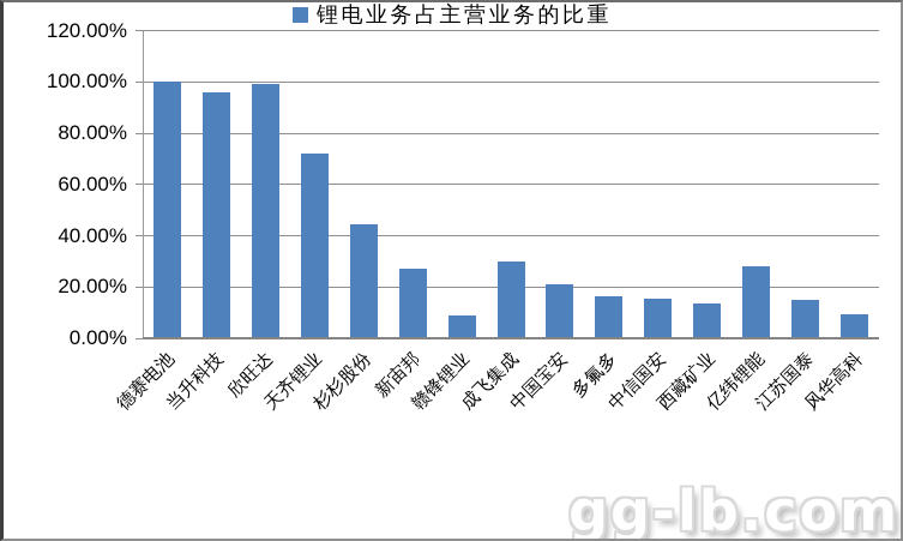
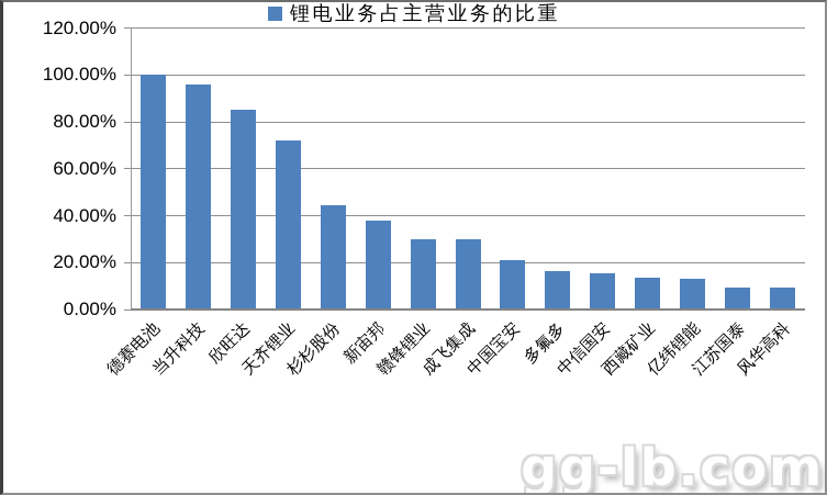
欣旺达: 99% -> 85%
新宙邦: 27% -> 38%
赣锋锂业: 9% -> 30%
亿纬锂能: 28% -> 13%
江苏国泰: 15% -> 10%
